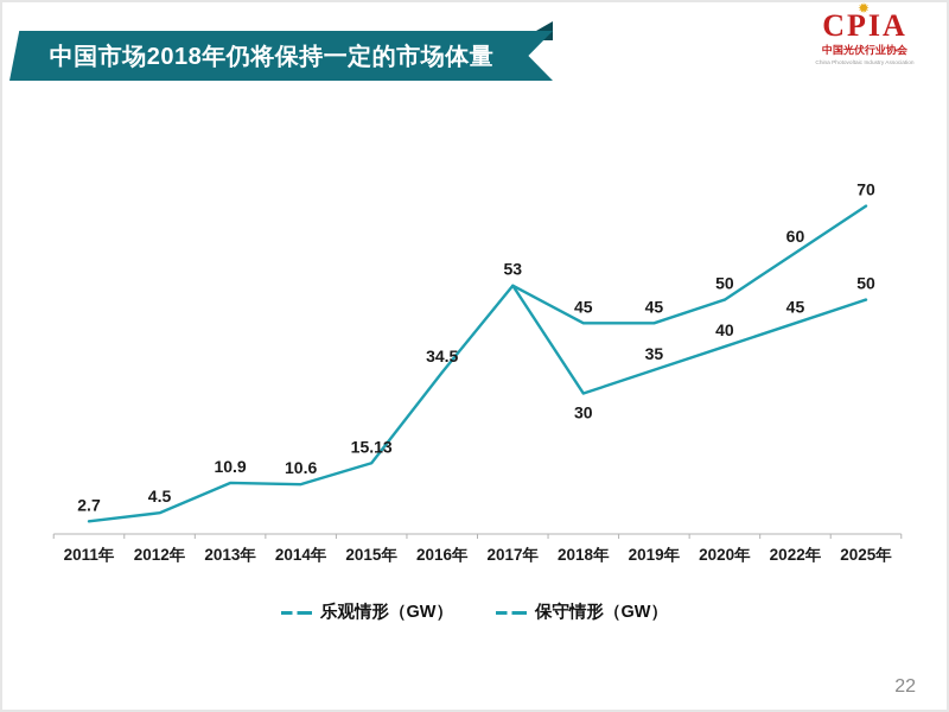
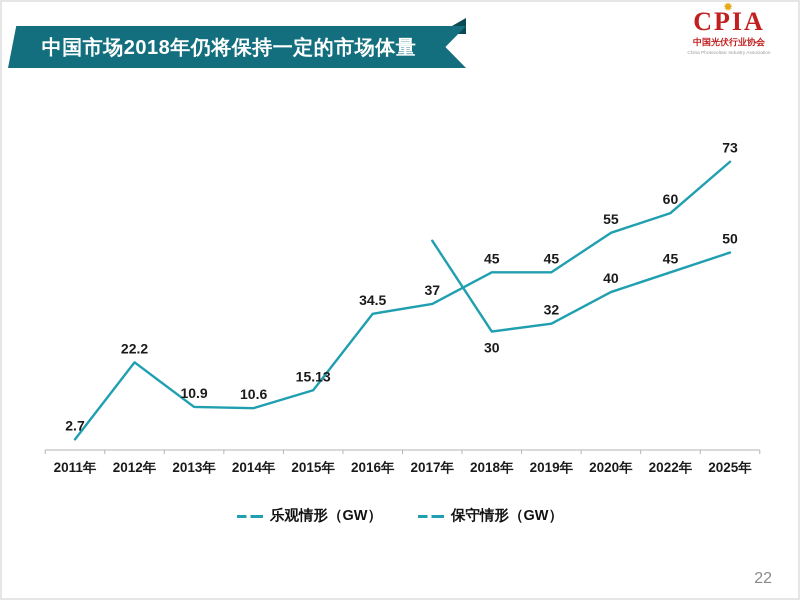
乐观情形（GW）/2012年: 4.5 -> 22.2
乐观情形（GW）/2017年: 53 -> 37
保守情形（GW）/2019年: 35 -> 32
乐观情形（GW）/2020年: 50 -> 55
乐观情形（GW）/2025年: 70 -> 73
